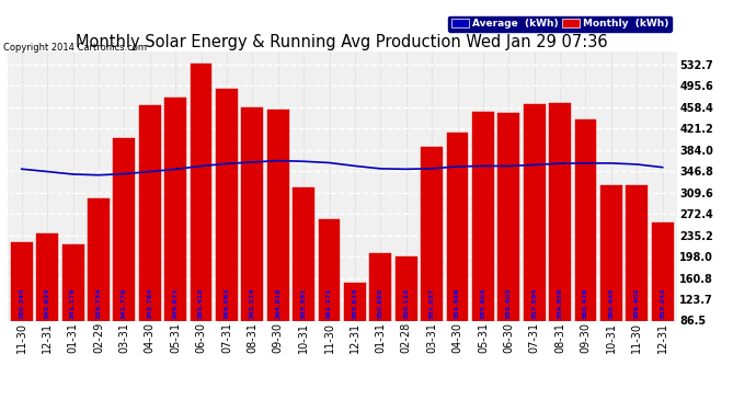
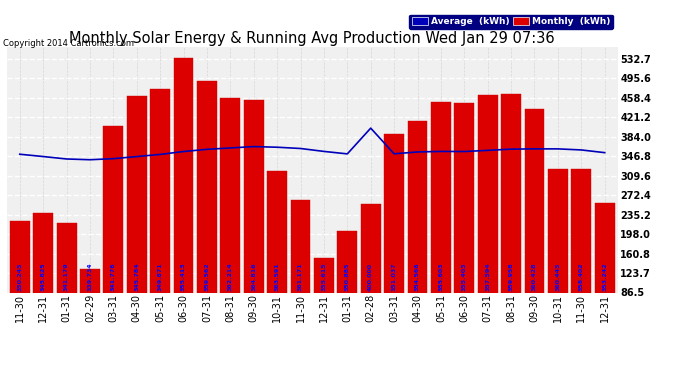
Monthly (kWh)/02-29: 300 -> 132
Monthly (kWh)/02-28: 198 -> 256
Average (kWh)/02-28: 350 -> 400
